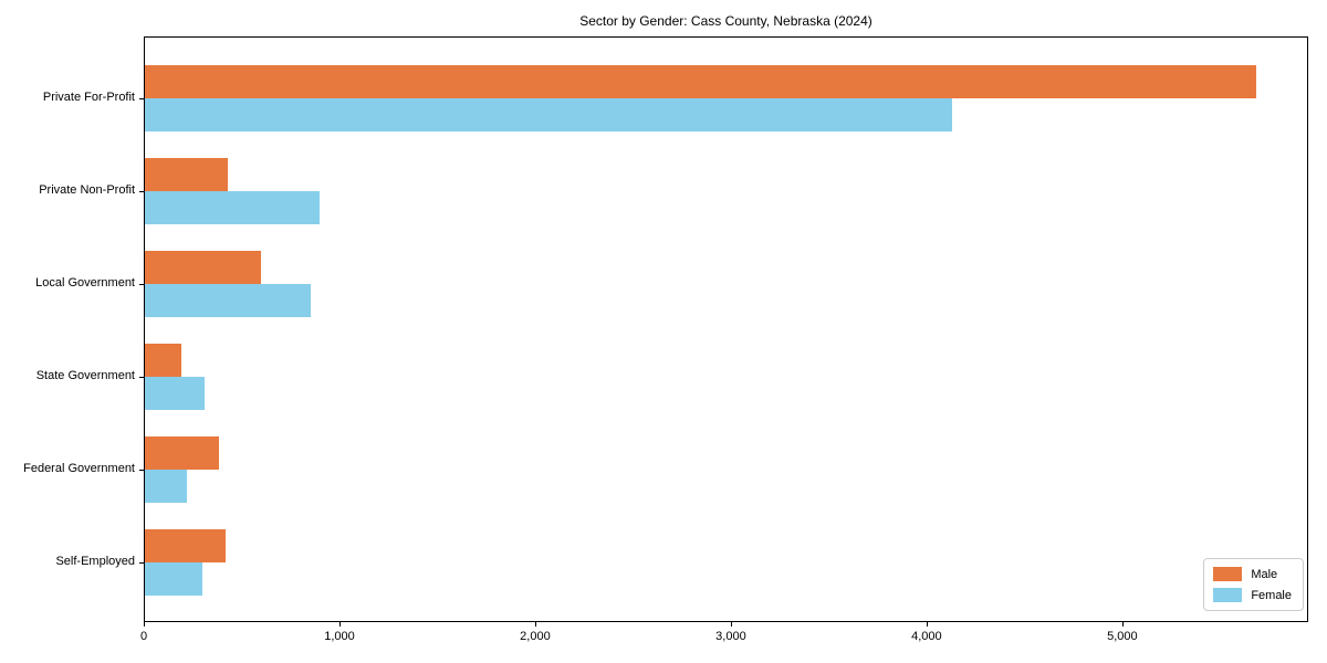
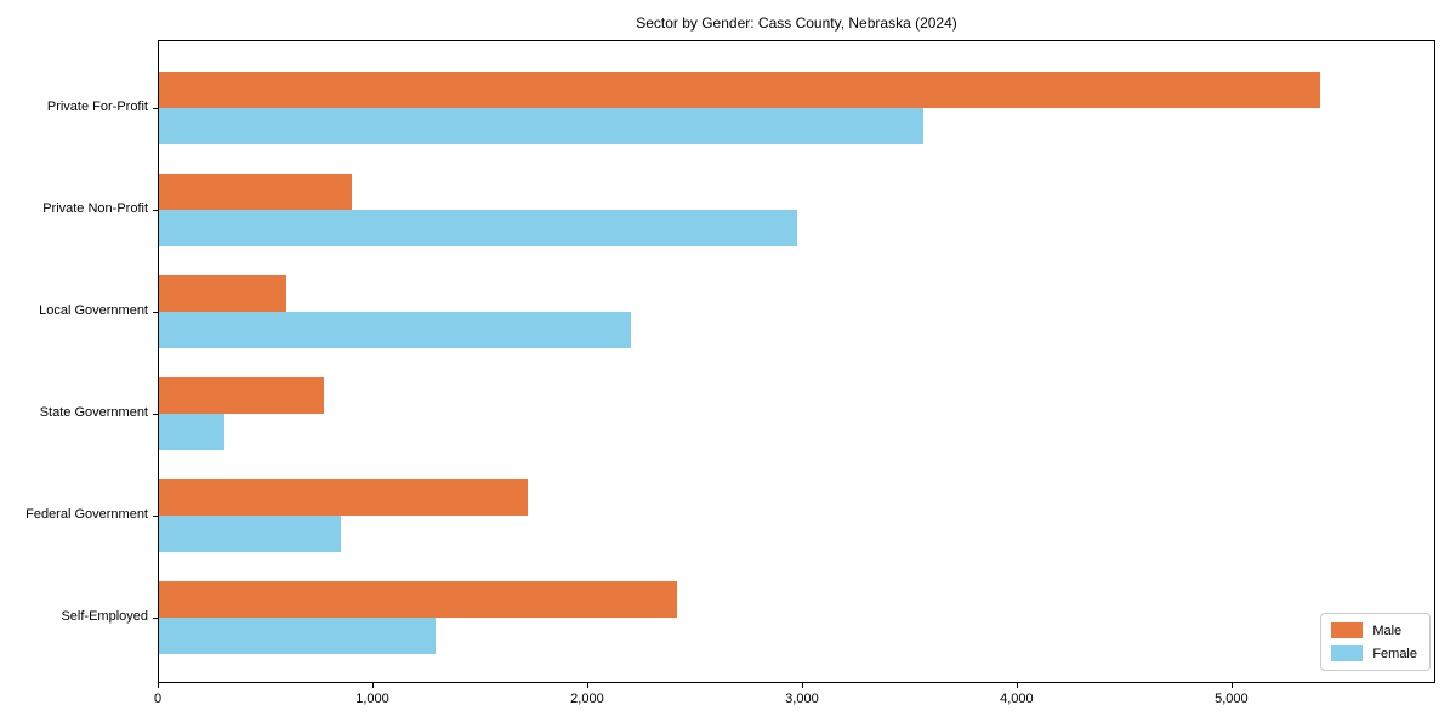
Male/Private For-Profit: 5680 -> 5410
Female/Private For-Profit: 4120 -> 3560
Male/Private Non-Profit: 420 -> 900
Female/Private Non-Profit: 900 -> 2970
Female/Local Government: 850 -> 2200
Male/State Government: 180 -> 770
Male/Federal Government: 380 -> 1720
Female/Federal Government: 220 -> 850
Male/Self-Employed: 410 -> 2410
Female/Self-Employed: 300 -> 1290
